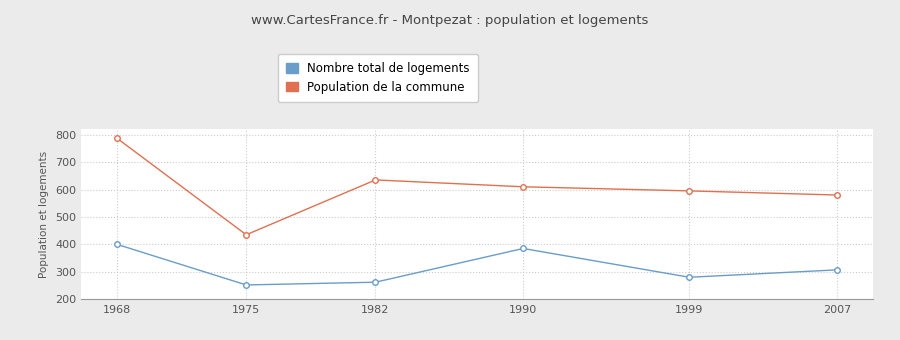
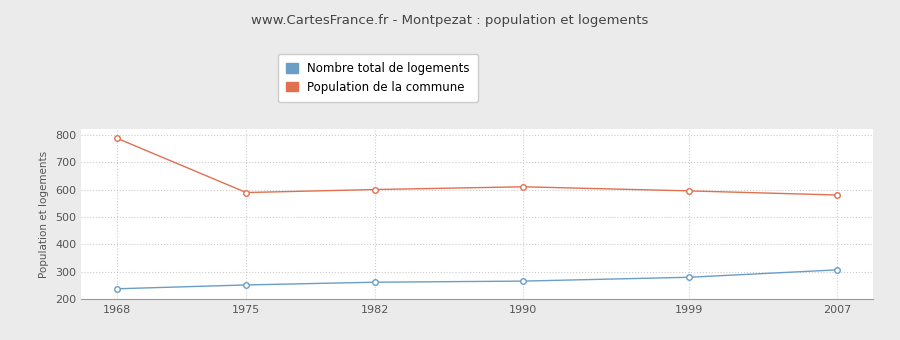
Nombre total de logements/1968: 400 -> 238
Population de la commune/1975: 435 -> 589
Population de la commune/1982: 635 -> 600
Nombre total de logements/1990: 385 -> 266
